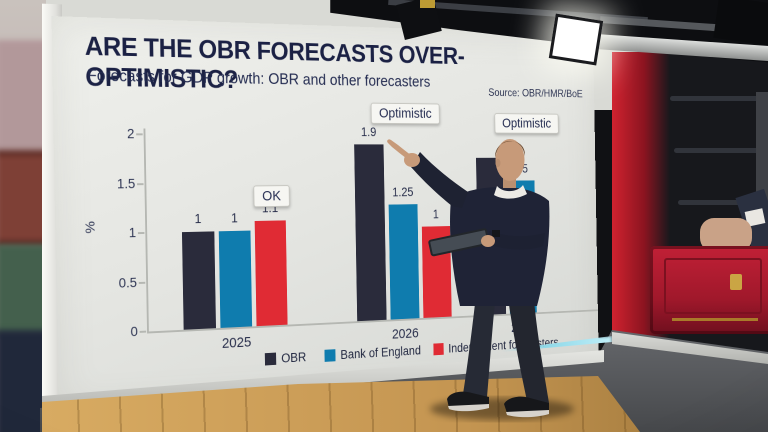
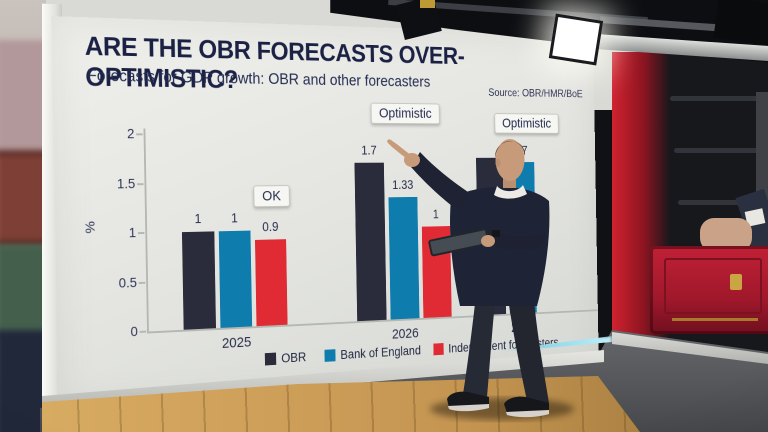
Independent forecasters/2025: 1.1 -> 0.9
OBR/2026: 1.9 -> 1.7
Bank of England/2026: 1.25 -> 1.33
Bank of England/2027: 1.5 -> 1.7
